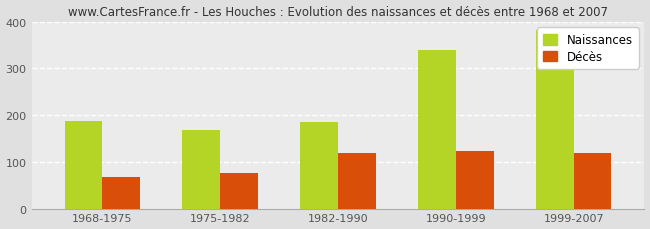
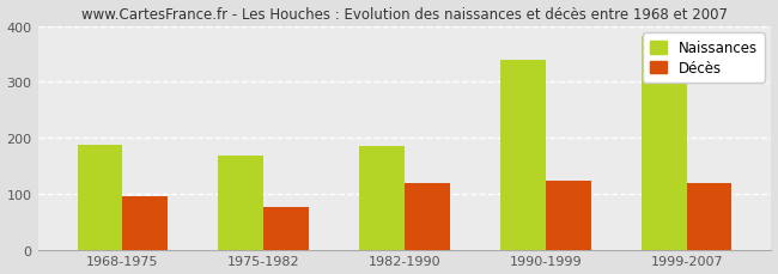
Décès/1968-1975: 68 -> 95
